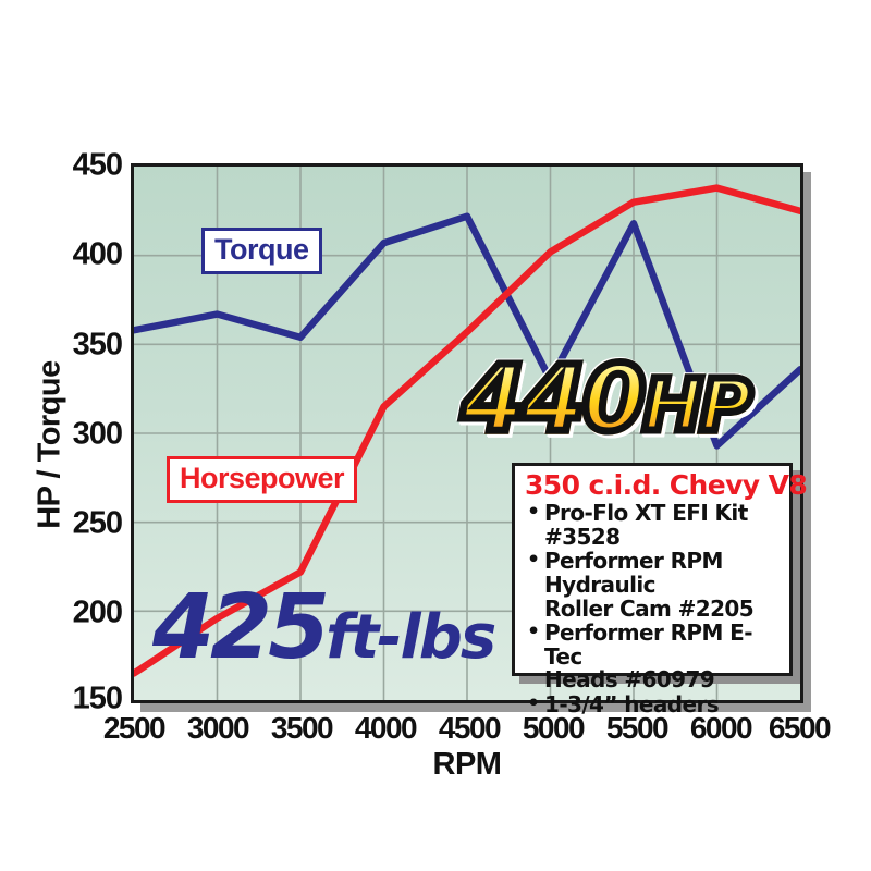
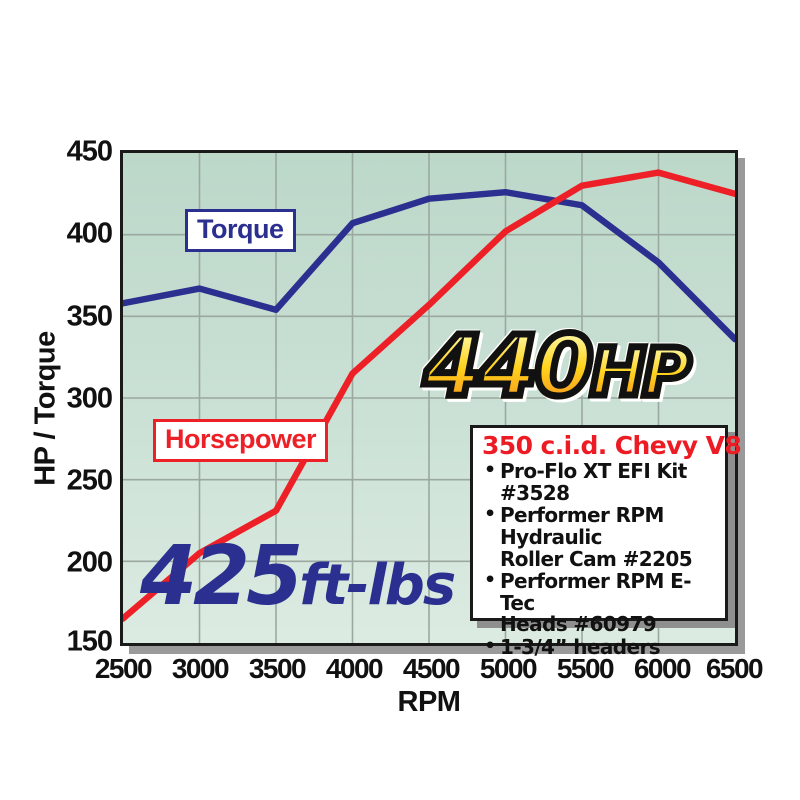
Horsepower/3000: 196 -> 205
Horsepower/3500: 222 -> 231
Torque/5000: 330 -> 426
Torque/6000: 293 -> 383
